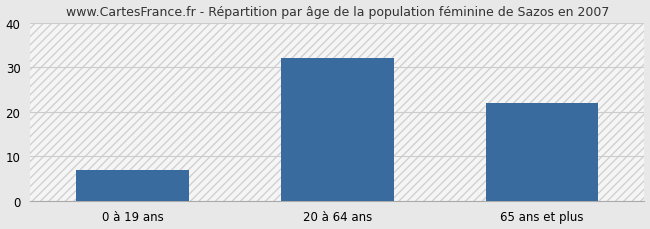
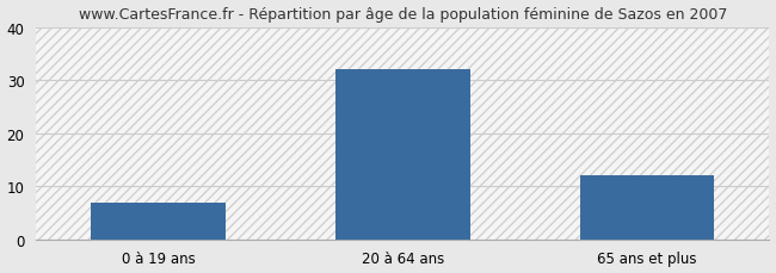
65 ans et plus: 22 -> 12
